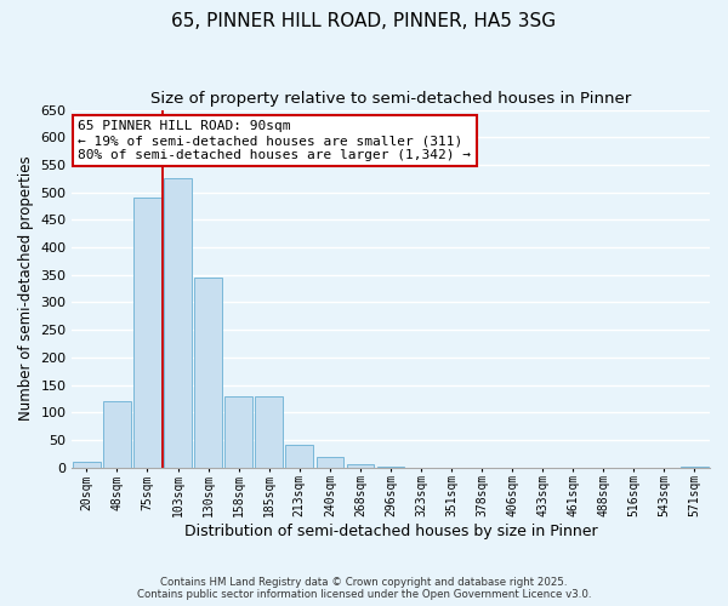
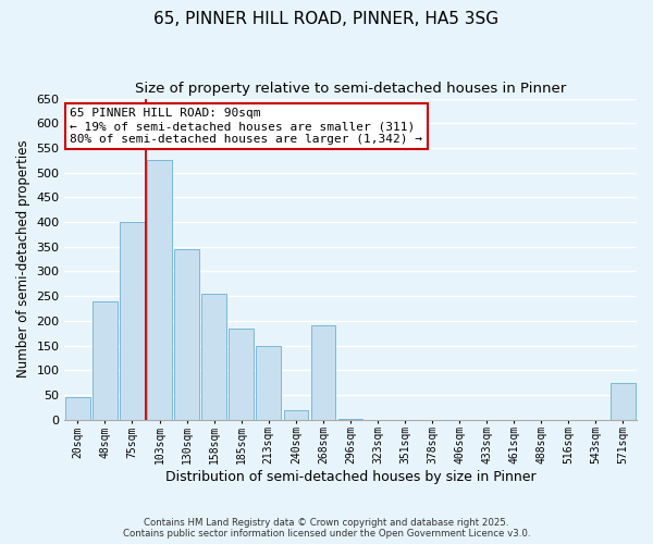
20sqm: 10 -> 45
48sqm: 120 -> 240
75sqm: 490 -> 400
158sqm: 130 -> 255
185sqm: 130 -> 185
213sqm: 40 -> 150
268sqm: 5 -> 190
571sqm: 2 -> 75
